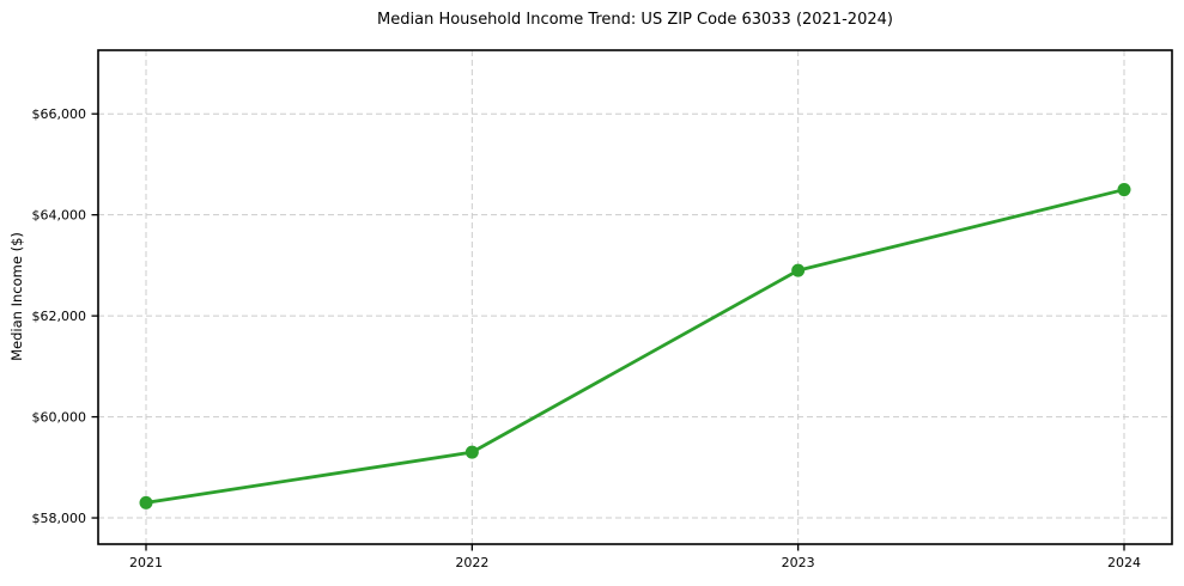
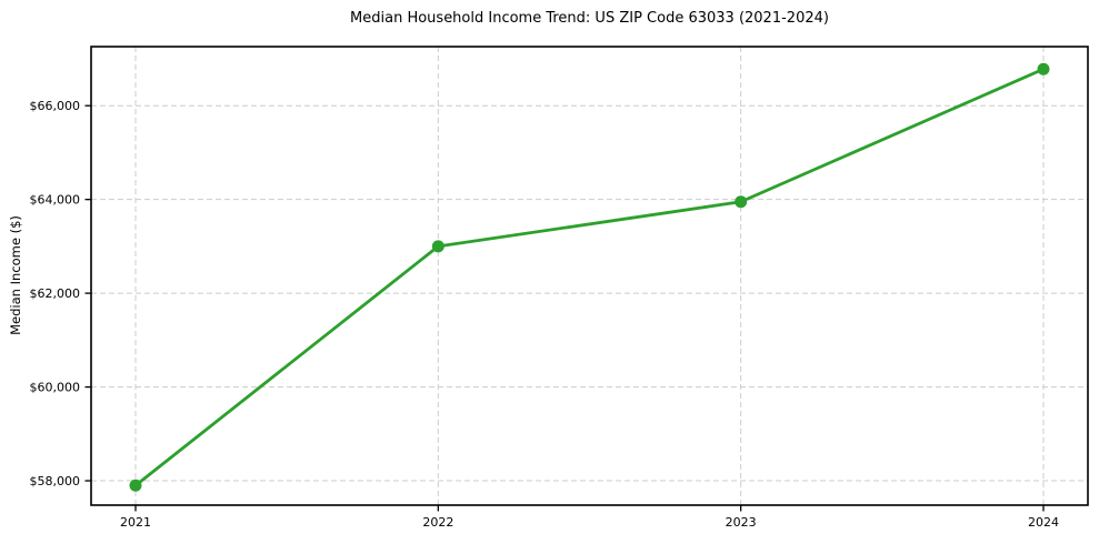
2021: $58300 -> $57900
2022: $59300 -> $63000
2023: $62900 -> $64000
2024: $64500 -> $66800
